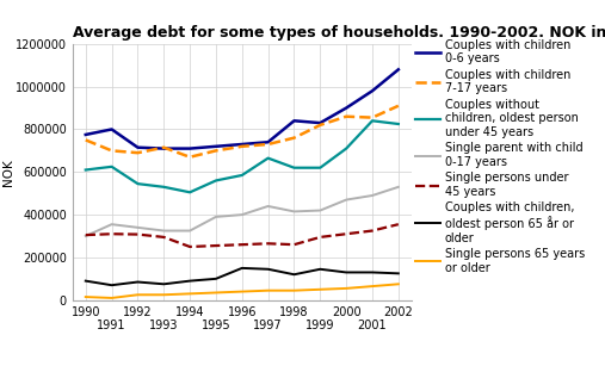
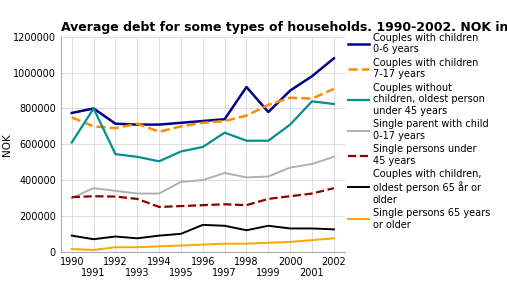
Couples without children, oldest person under 45 years/1991: 620000 -> 800000
Couples with children 0-6 years/1998: 840000 -> 920000
Couples with children 0-6 years/1999: 830000 -> 780000
